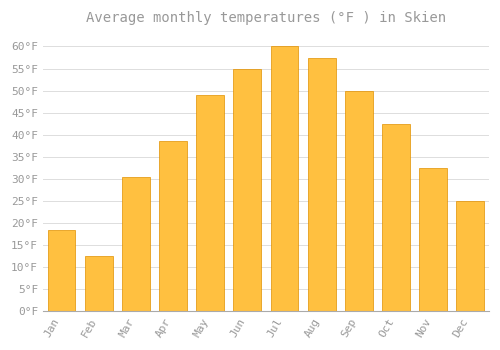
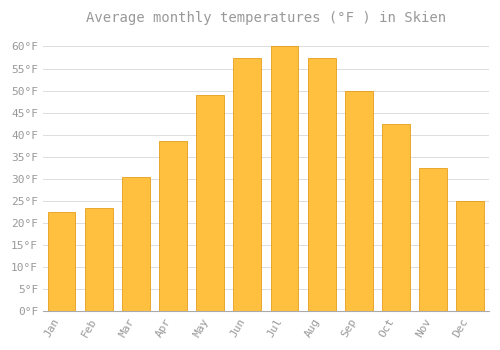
Jan: 18.5°F -> 22.5°F
Feb: 12.5°F -> 23.5°F
Jun: 55.0°F -> 57.5°F
